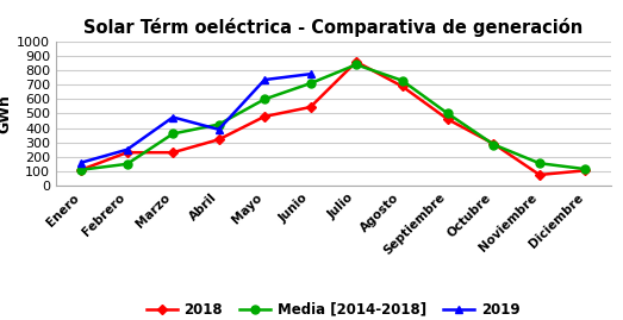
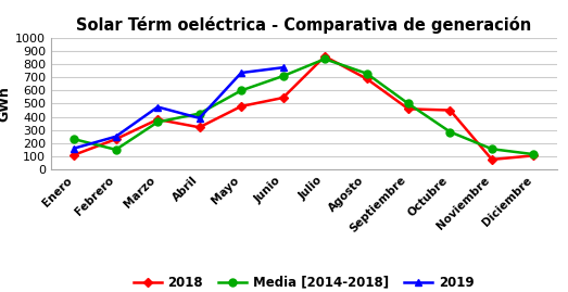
Media [2014-2018]/Enero: 110 -> 230
2018/Marzo: 230 -> 380
2018/Octubre: 290 -> 450
